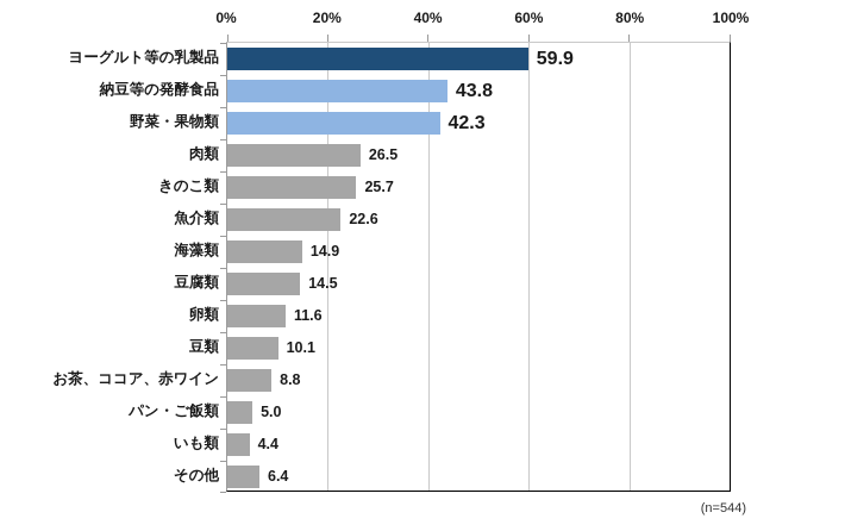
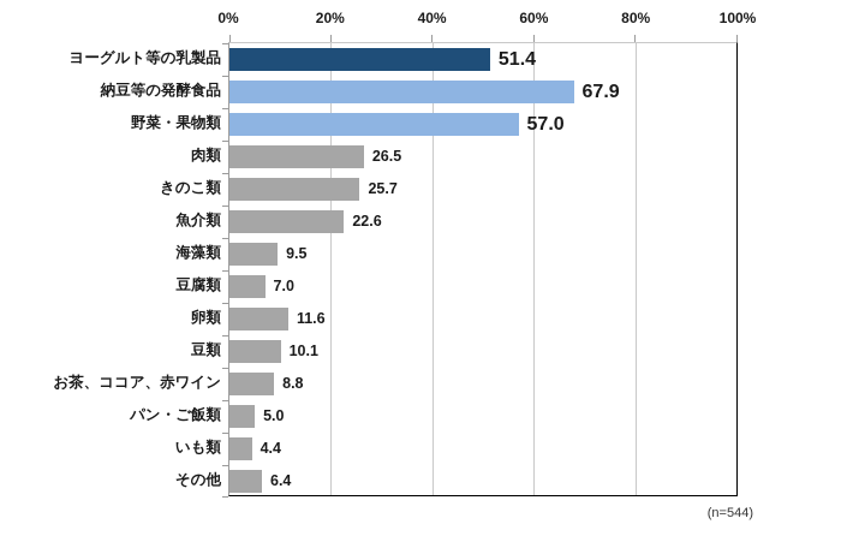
ヨーグルト等の乳製品: 59.9 -> 51.4
納豆等の発酵食品: 43.8 -> 67.9
野菜・果物類: 42.3 -> 57.0
海藻類: 14.9 -> 9.5
豆腐類: 14.5 -> 7.0
